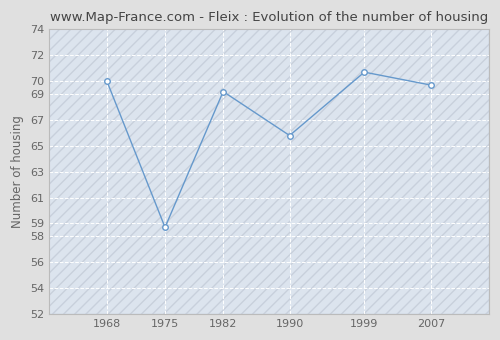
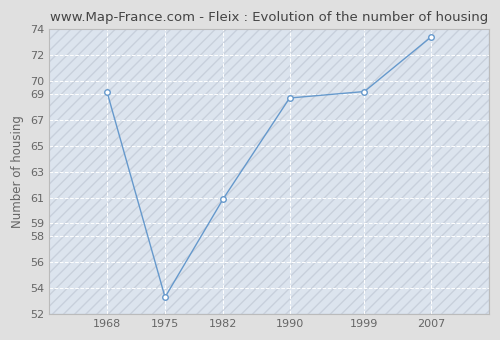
1968: 70.0 -> 69.2
1975: 58.7 -> 53.3
1982: 69.2 -> 60.9
1990: 65.8 -> 68.7
1999: 70.7 -> 69.2
2007: 69.7 -> 73.4
